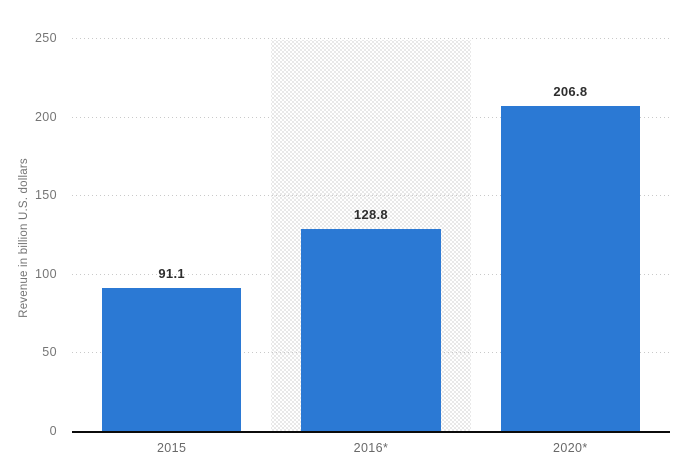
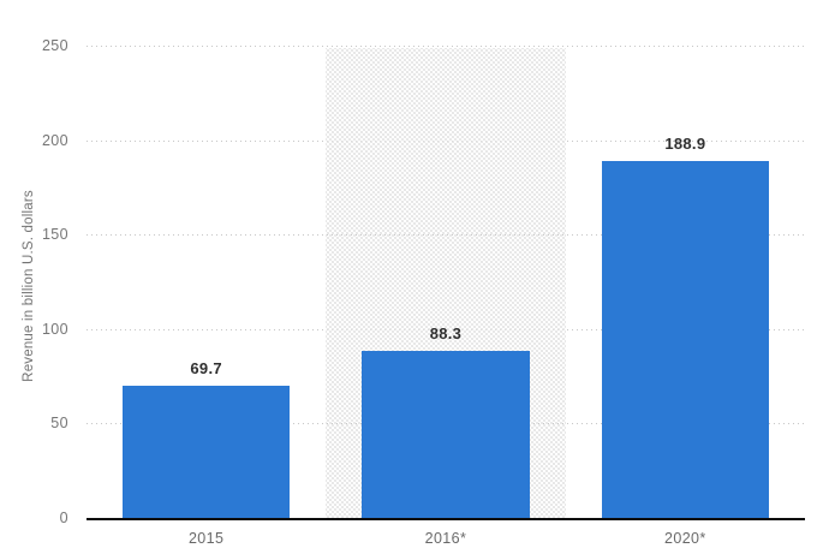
2015: 91.1 -> 69.7
2016*: 128.8 -> 88.3
2020*: 206.8 -> 188.9
